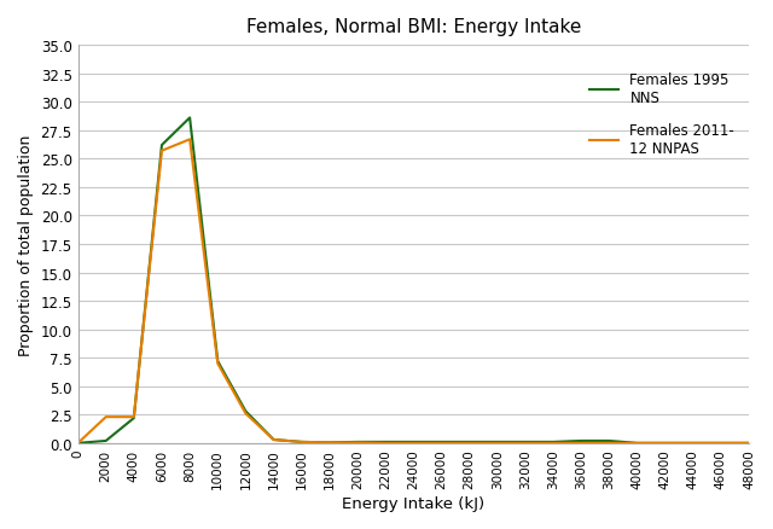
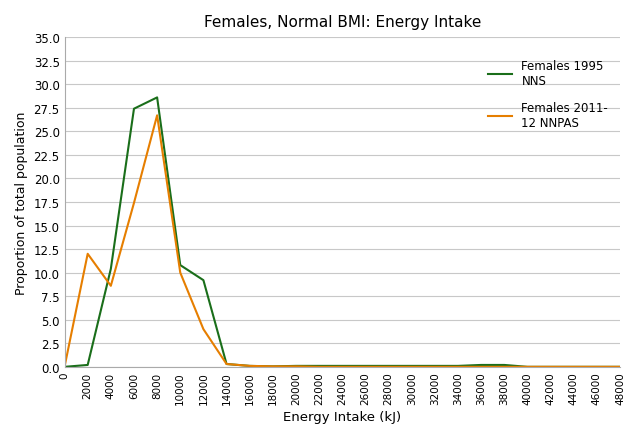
Females 2011- 12 NNPAS/2000: 2.3 -> 12.0
Females 1995 NNS/4000: 2.2 -> 10.4
Females 2011- 12 NNPAS/4000: 2.3 -> 8.6
Females 1995 NNS/6000: 26.2 -> 27.4
Females 2011- 12 NNPAS/6000: 25.7 -> 17.4
Females 1995 NNS/10000: 7.2 -> 10.8
Females 2011- 12 NNPAS/10000: 7.0 -> 10.0
Females 1995 NNS/12000: 2.8 -> 9.2
Females 2011- 12 NNPAS/12000: 2.6 -> 4.0
